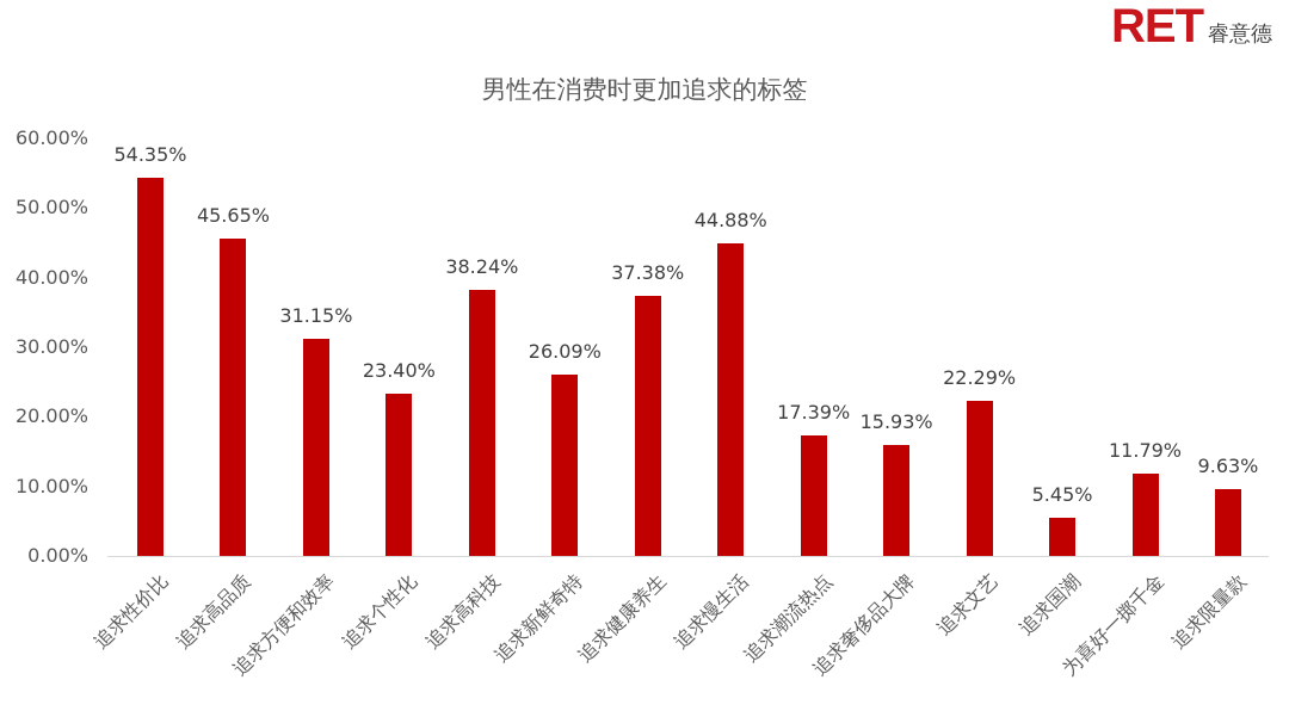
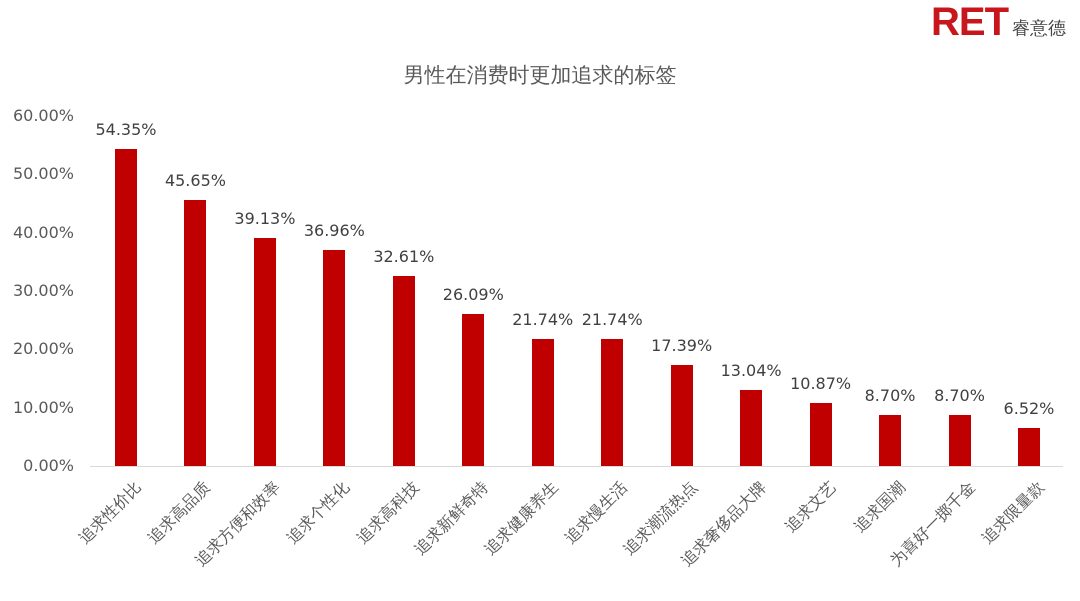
追求方便和效率: 31.15% -> 39.13%
追求个性化: 23.40% -> 36.96%
追求高科技: 38.24% -> 32.61%
追求健康养生: 37.38% -> 21.74%
追求慢生活: 44.88% -> 21.74%
追求奢侈品大牌: 15.93% -> 13.04%
追求文艺: 22.29% -> 10.87%
追求国潮: 5.45% -> 8.70%
为喜好一掷千金: 11.79% -> 8.70%
追求限量款: 9.63% -> 6.52%
